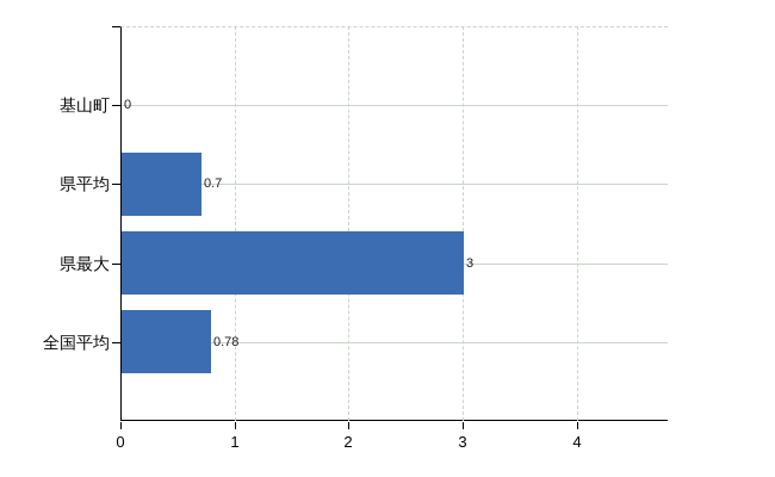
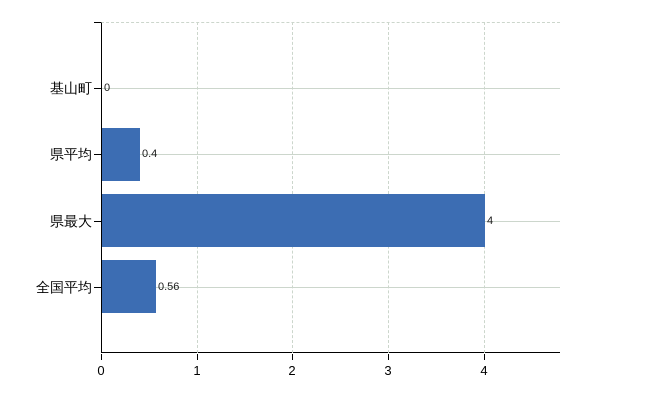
県平均: 0.7 -> 0.4
県最大: 3 -> 4
全国平均: 0.78 -> 0.56
